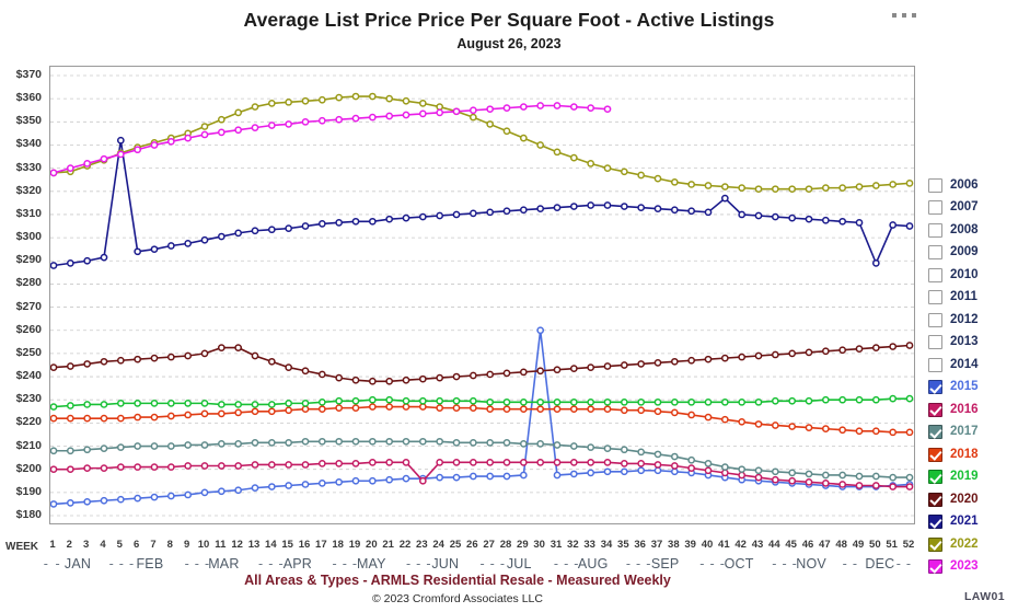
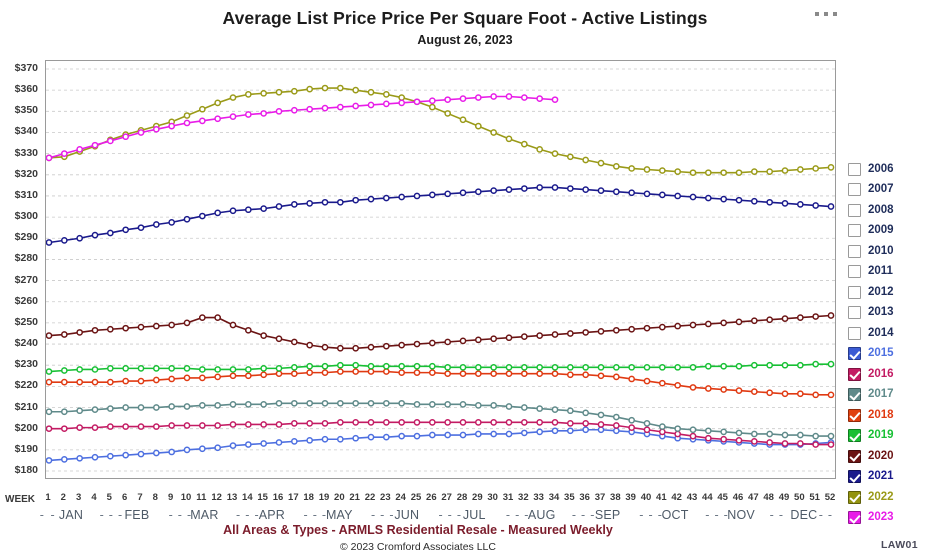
2021/5: $342 -> $292
2016/23: $195 -> $203
2015/30: $260 -> $198
2021/41: $317 -> $310
2021/50: $289 -> $306
